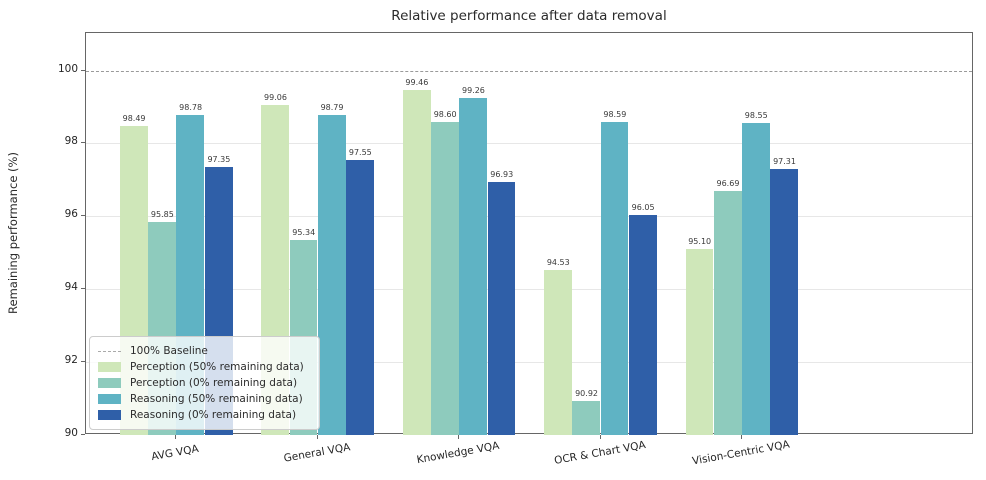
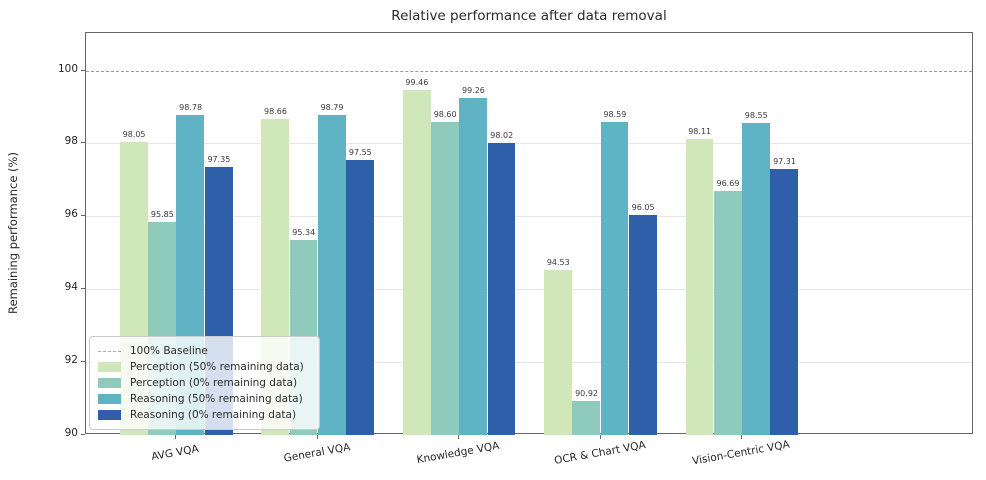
Perception (50% remaining data)/AVG VQA: 98.49 -> 98.05
Perception (50% remaining data)/General VQA: 99.06 -> 98.66
Reasoning (0% remaining data)/Knowledge VQA: 96.93 -> 98.02
Perception (50% remaining data)/Vision-Centric VQA: 95.10 -> 98.11
